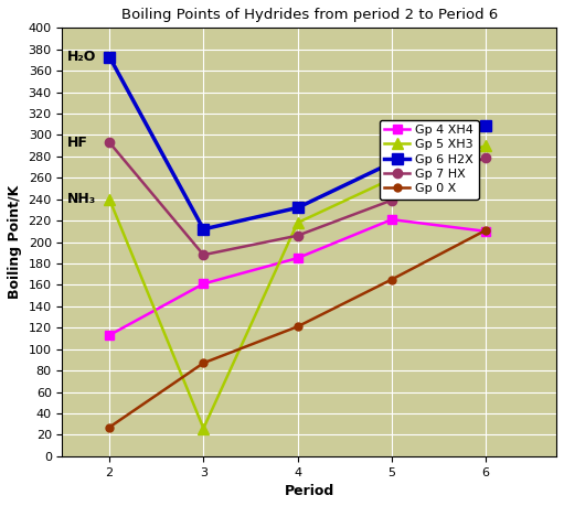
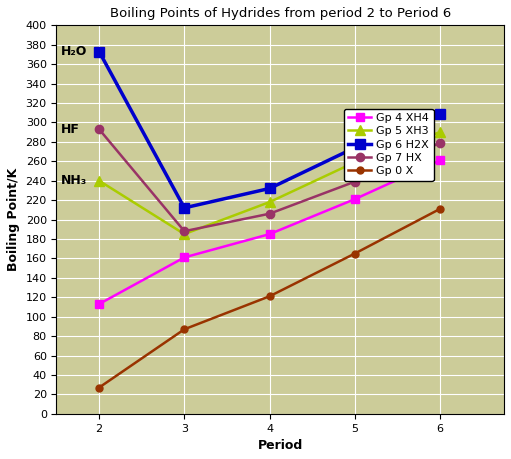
Gp 5 XH3/3: 26 -> 185
Gp 4 XH4/6: 210 -> 261
